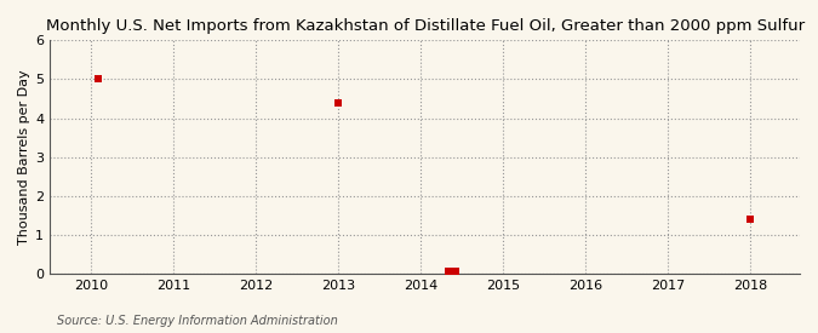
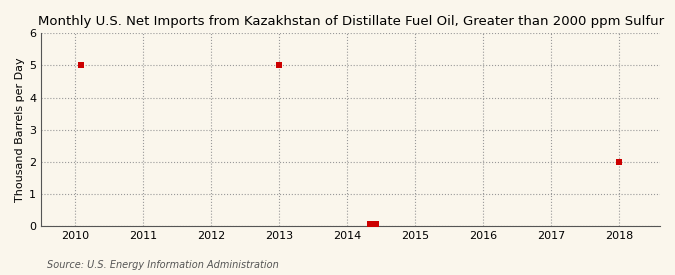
2013: 4.40 -> 5.00
2018: 1.40 -> 2.00
